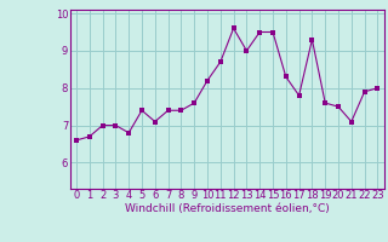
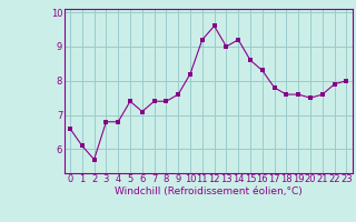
1: 6.7 -> 6.1
2: 7.0 -> 5.7
3: 7.0 -> 6.8
11: 8.7 -> 9.2
14: 9.5 -> 9.2
15: 9.5 -> 8.6
18: 9.3 -> 7.6
21: 7.1 -> 7.6
